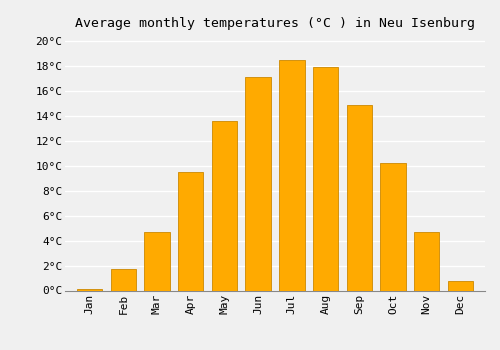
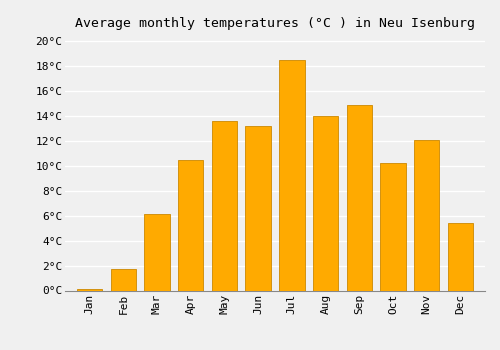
Mar: 4.7°C -> 6.1°C
Apr: 9.5°C -> 10.5°C
Jun: 17.1°C -> 13.2°C
Aug: 17.9°C -> 14.0°C
Nov: 4.7°C -> 12.1°C
Dec: 0.8°C -> 5.4°C
